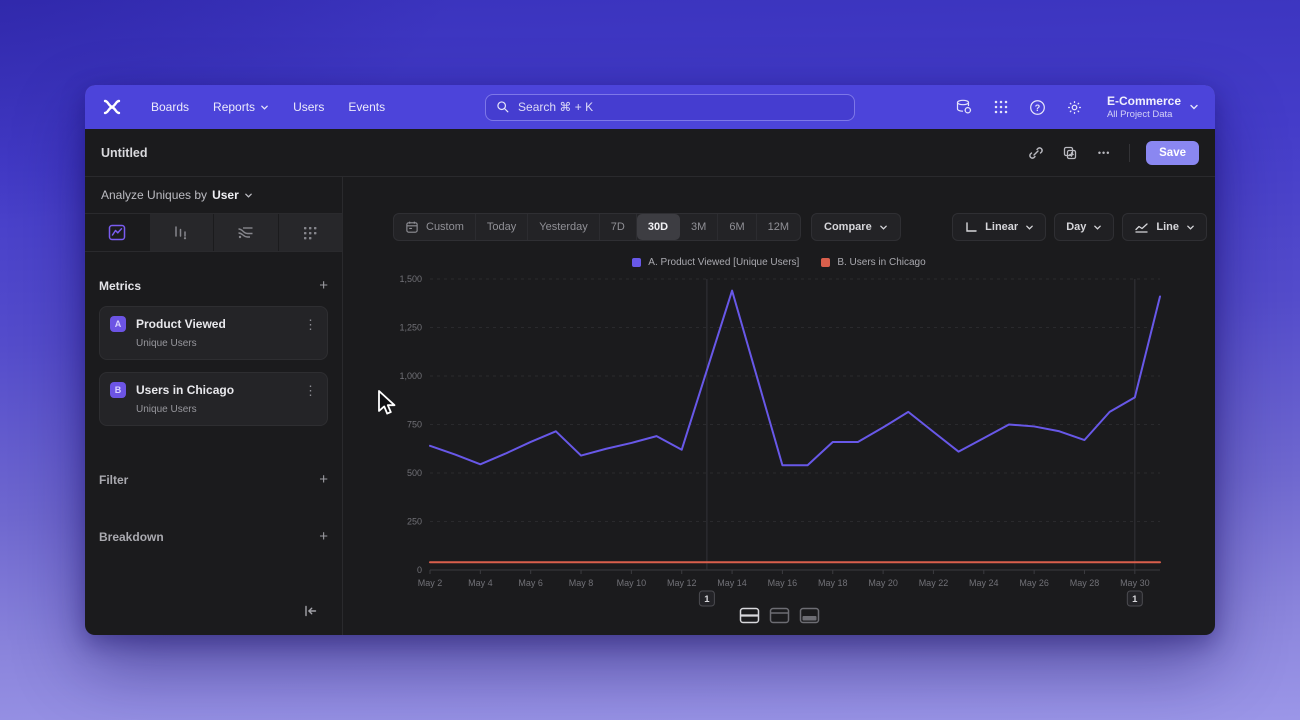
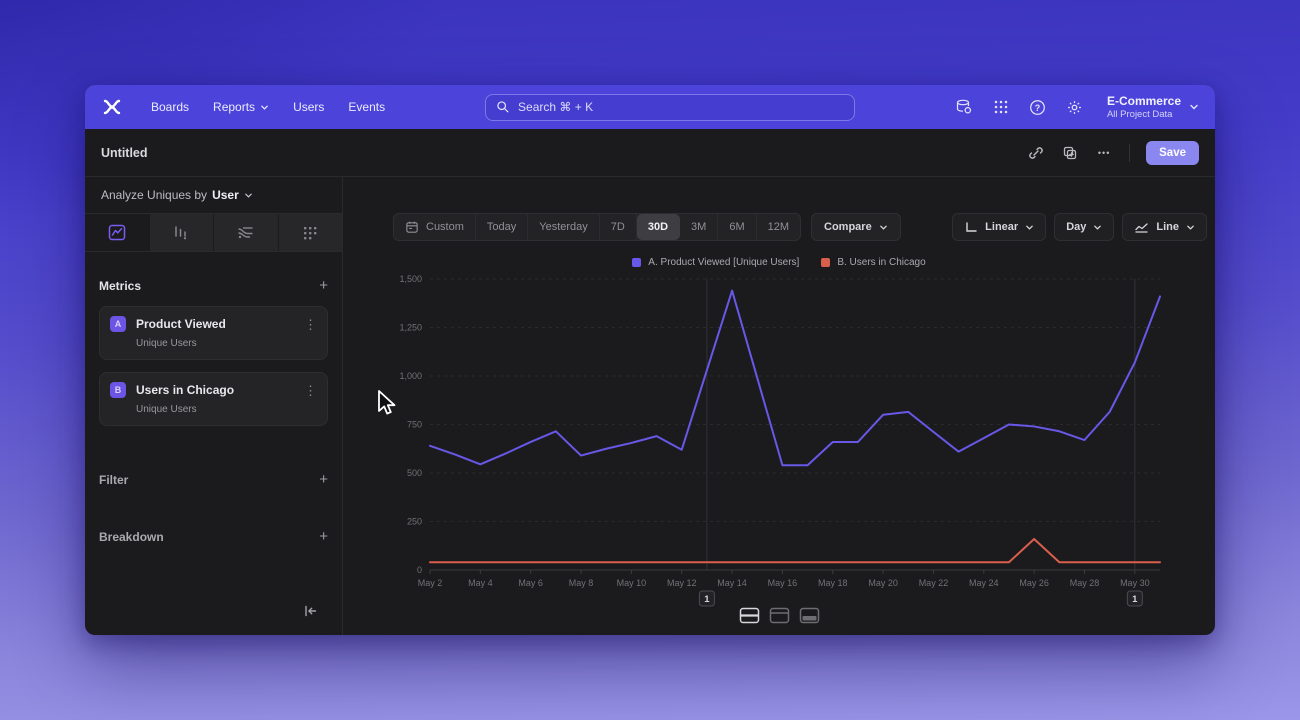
A. Product Viewed [Unique Users]/May 20: 740 -> 800
B. Users in Chicago/May 26: 40 -> 160
A. Product Viewed [Unique Users]/May 30: 890 -> 1070
